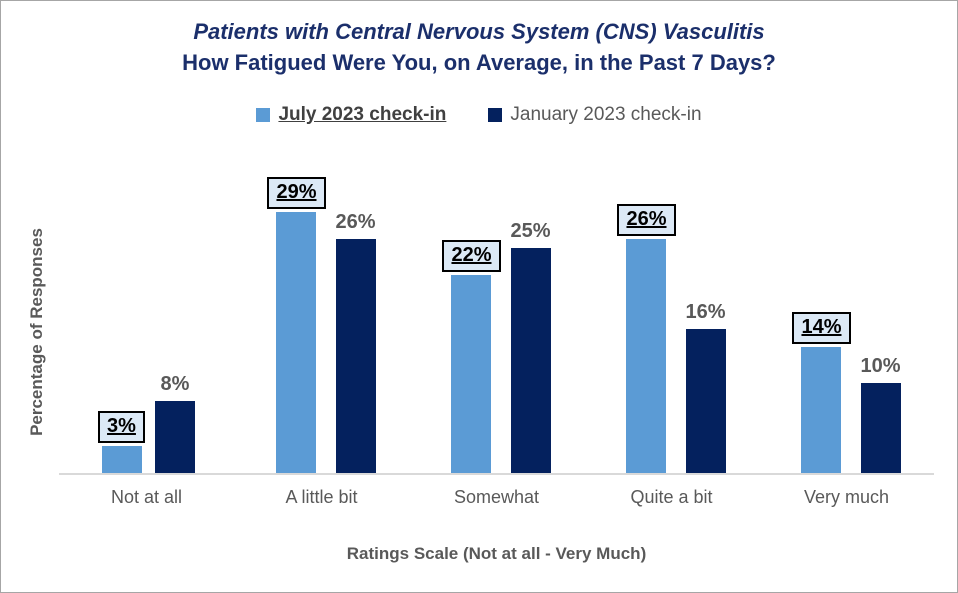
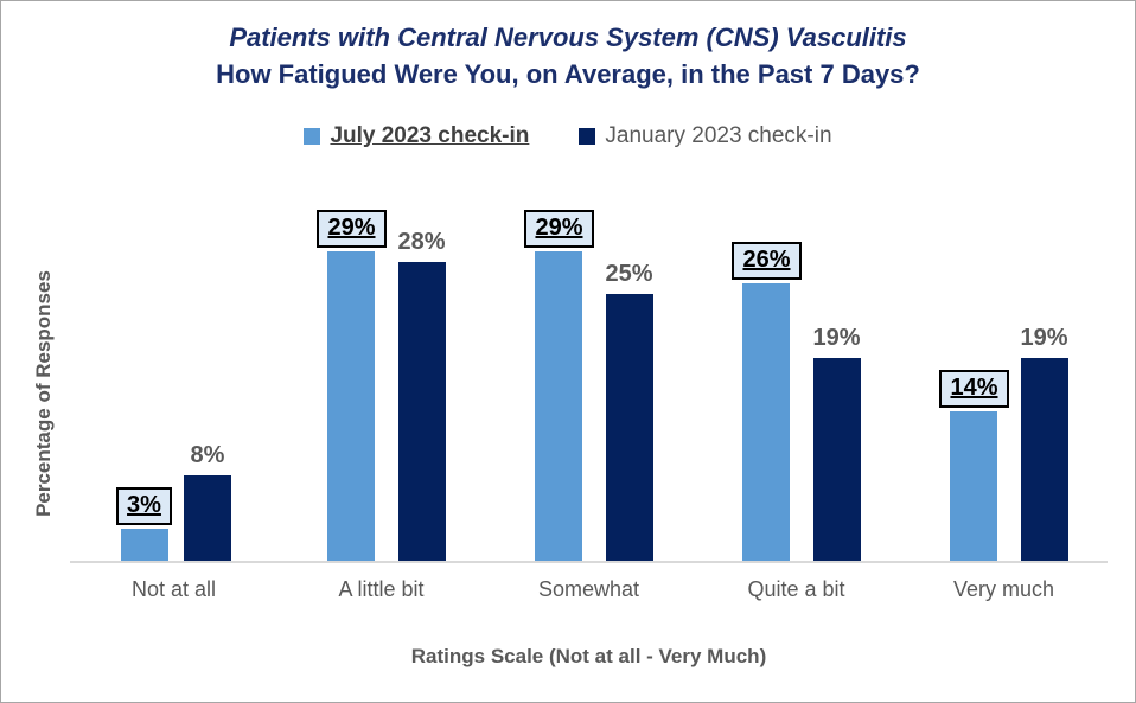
January 2023 check-in/A little bit: 26% -> 28%
July 2023 check-in/Somewhat: 22% -> 29%
January 2023 check-in/Quite a bit: 16% -> 19%
January 2023 check-in/Very much: 10% -> 19%
